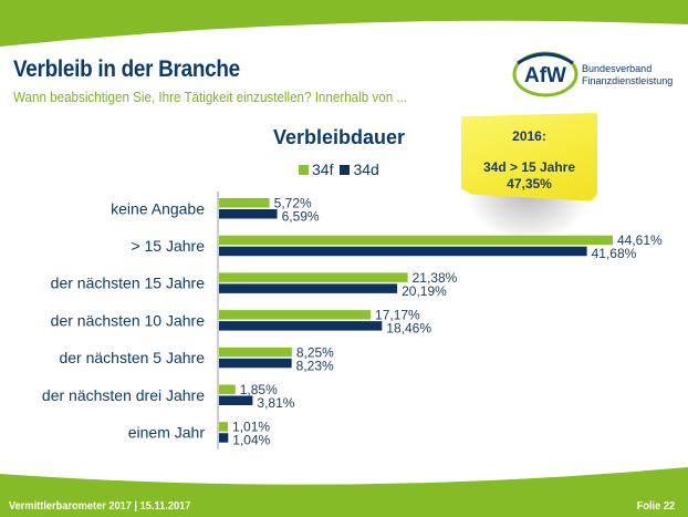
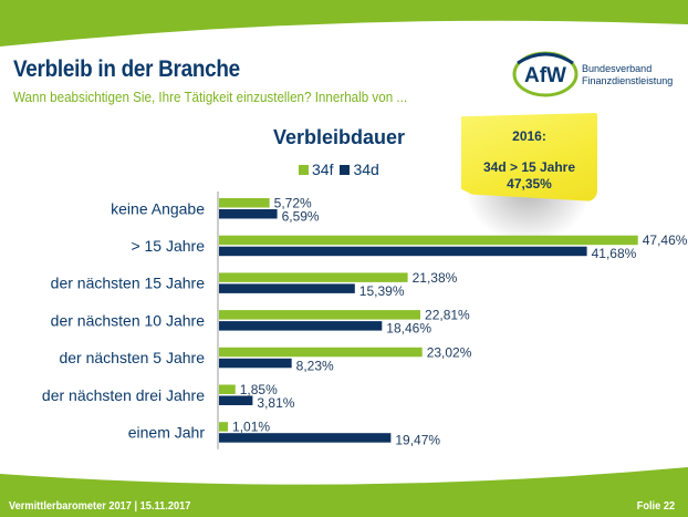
34f/> 15 Jahre: 44,61% -> 47,46%
34d/der nächsten 15 Jahre: 20,19% -> 15,39%
34f/der nächsten 10 Jahre: 17,17% -> 22,81%
34f/der nächsten 5 Jahre: 8,25% -> 23,02%
34d/einem Jahr: 1,04% -> 19,47%
